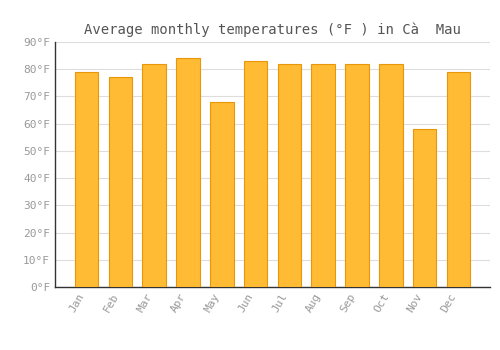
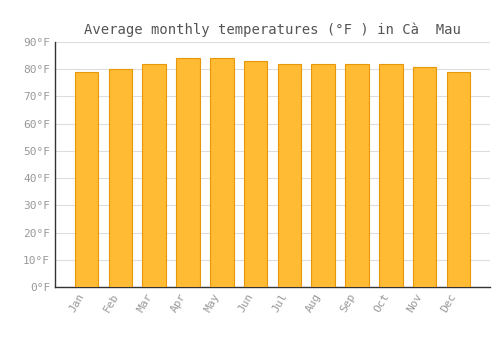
Feb: 77°F -> 80°F
May: 68°F -> 84°F
Nov: 58°F -> 81°F
